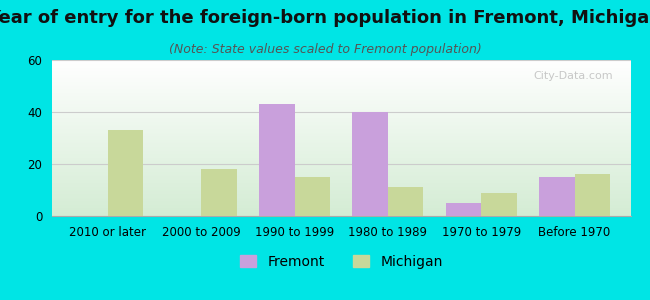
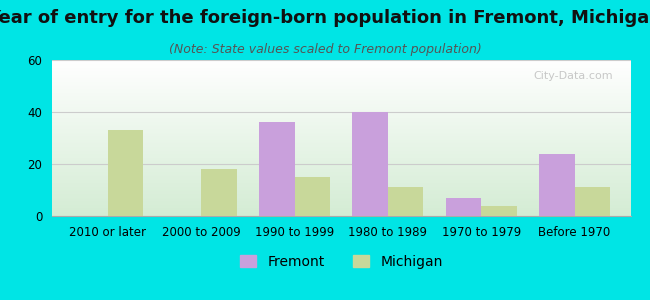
Fremont/1990 to 1999: 43 -> 36
Fremont/1970 to 1979: 5 -> 7
Michigan/1970 to 1979: 9 -> 4
Fremont/Before 1970: 15 -> 24
Michigan/Before 1970: 16 -> 11
